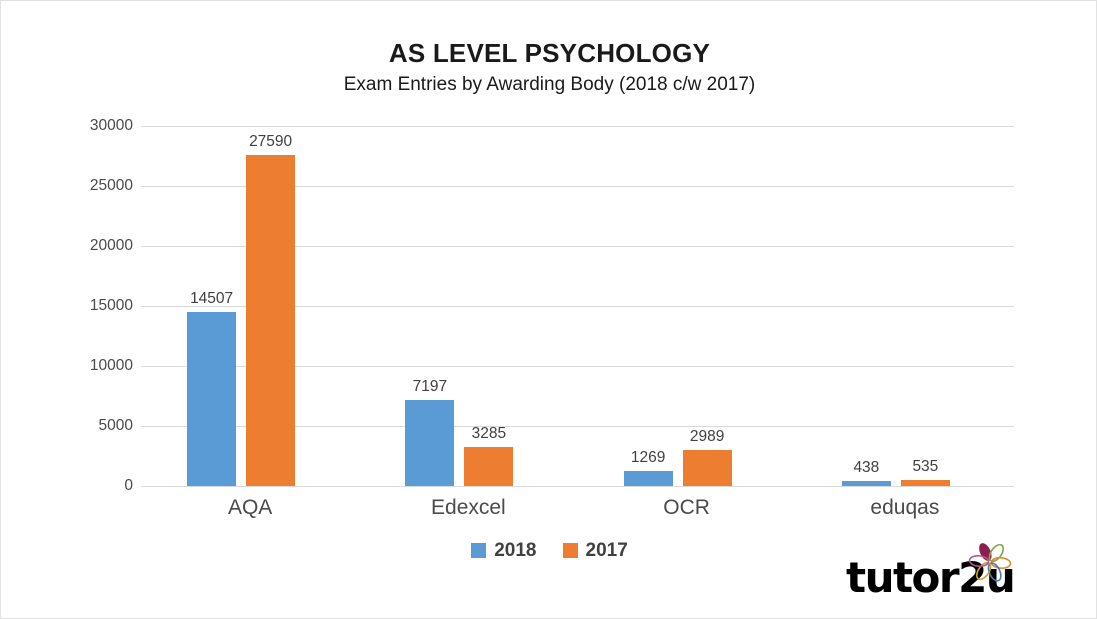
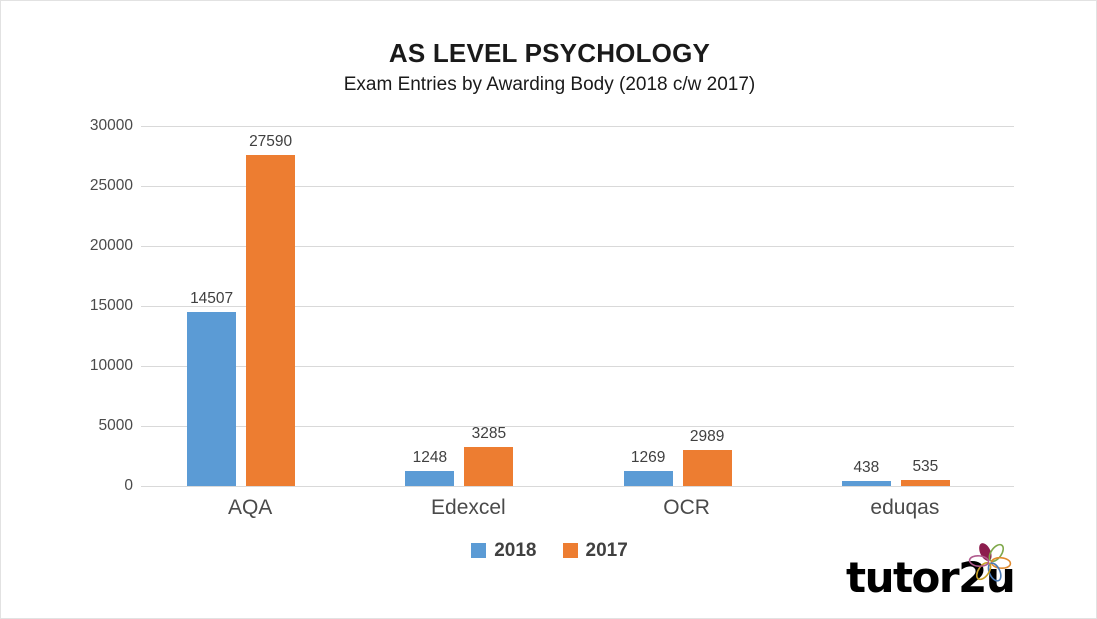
2018/Edexcel: 7197 -> 1248
